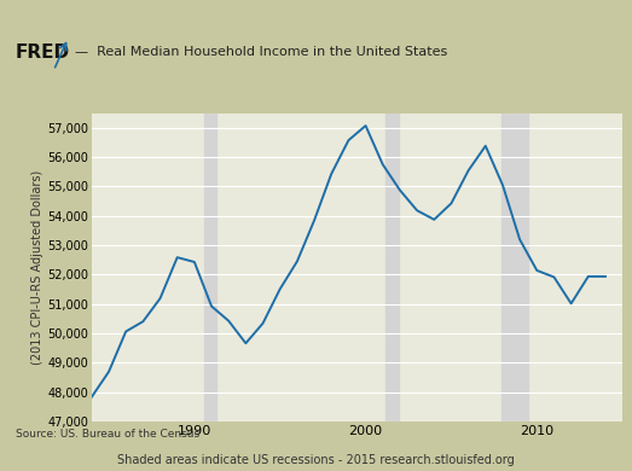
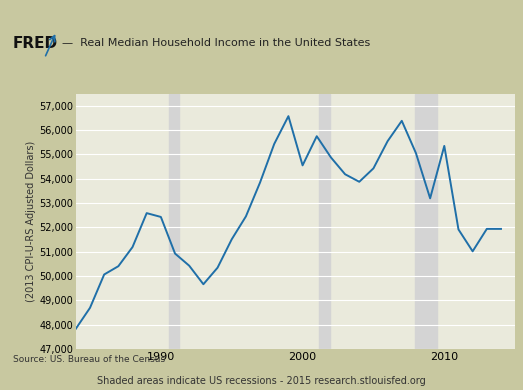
2000: 57,070 -> 54,550
2010: 52,140 -> 55,350
